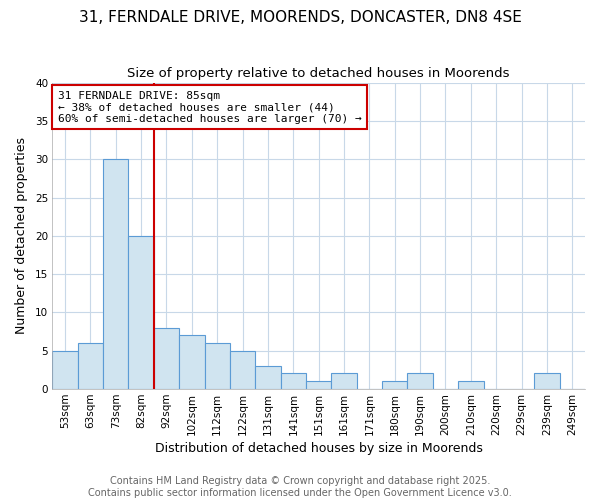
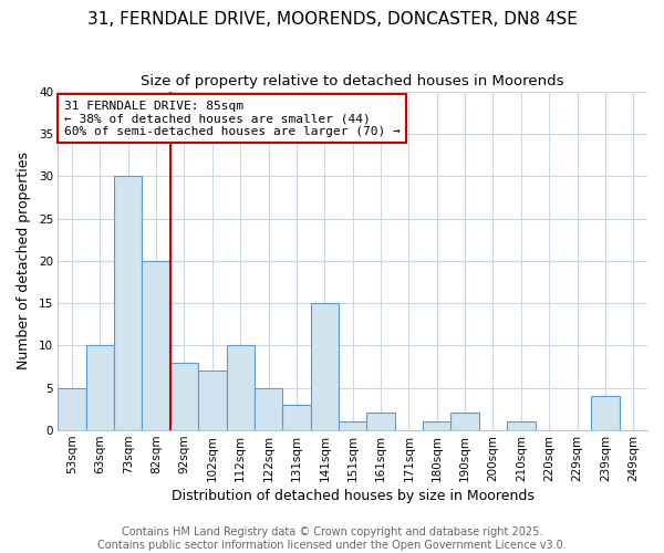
63sqm: 6 -> 10
112sqm: 6 -> 10
141sqm: 2 -> 15
239sqm: 2 -> 4
